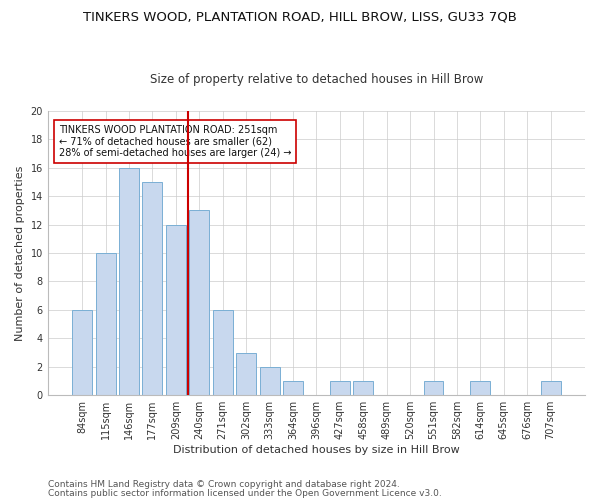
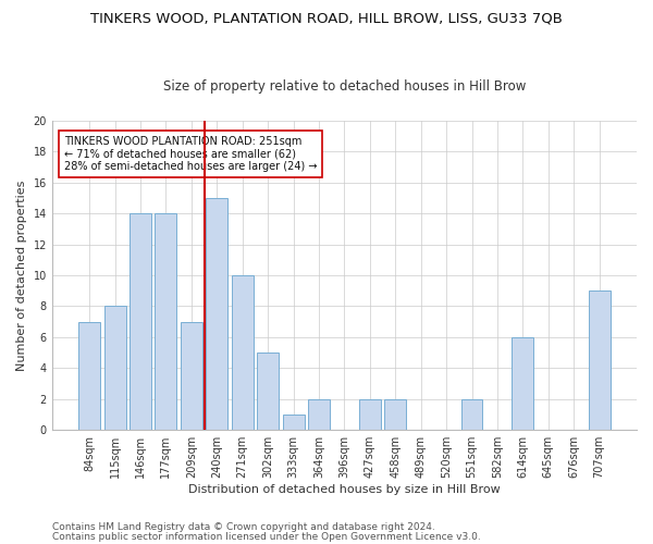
84sqm: 6 -> 7
115sqm: 10 -> 8
146sqm: 16 -> 14
177sqm: 15 -> 14
209sqm: 12 -> 7
240sqm: 13 -> 15
271sqm: 6 -> 10
302sqm: 3 -> 5
333sqm: 2 -> 1
364sqm: 1 -> 2
427sqm: 1 -> 2
458sqm: 1 -> 2
551sqm: 1 -> 2
614sqm: 1 -> 6
707sqm: 1 -> 9
